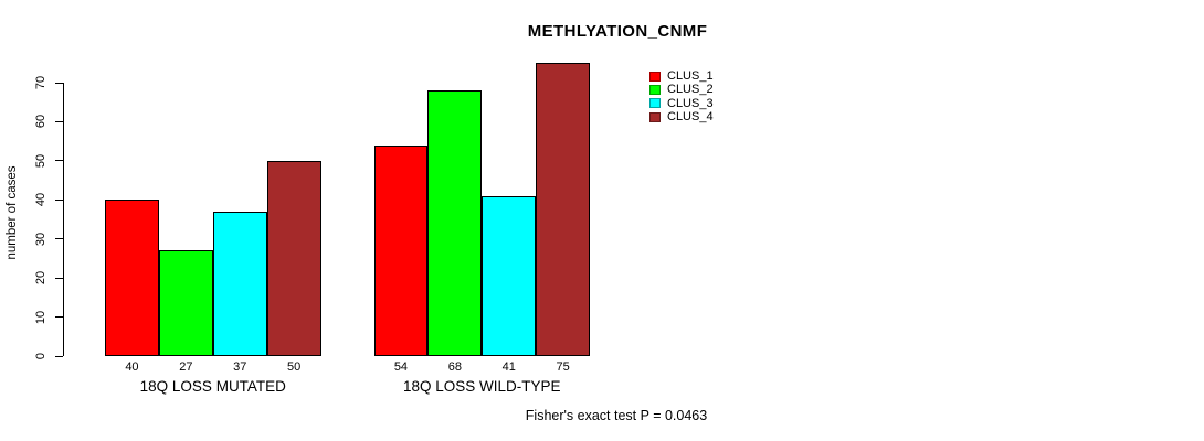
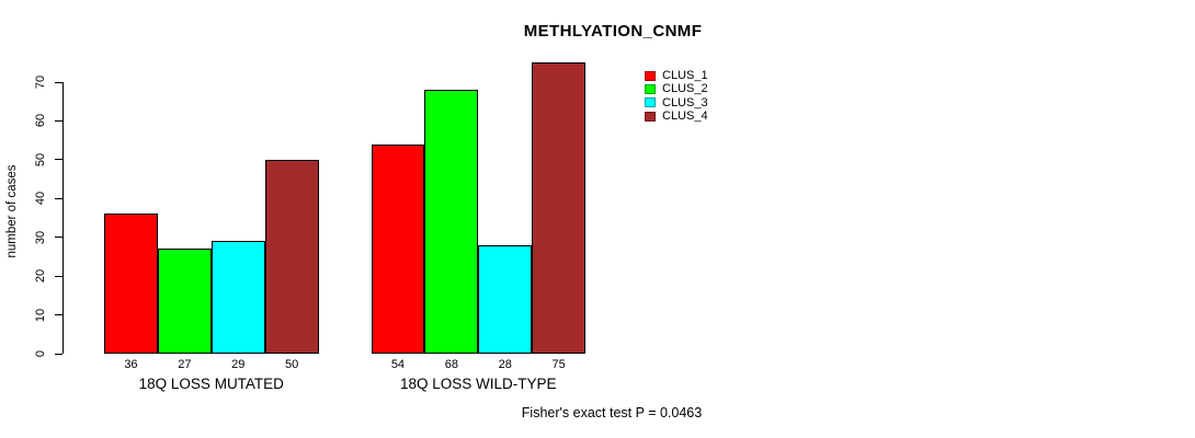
CLUS_1/18Q LOSS MUTATED: 40 -> 36
CLUS_3/18Q LOSS MUTATED: 37 -> 29
CLUS_3/18Q LOSS WILD-TYPE: 41 -> 28
